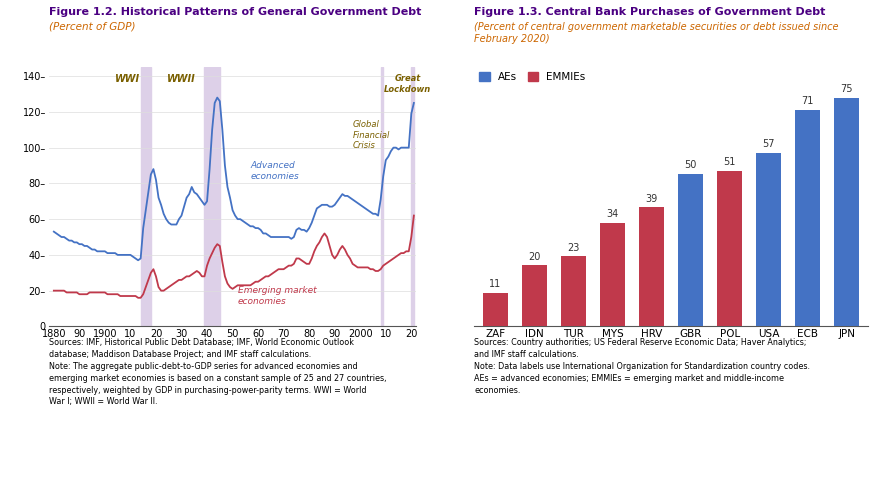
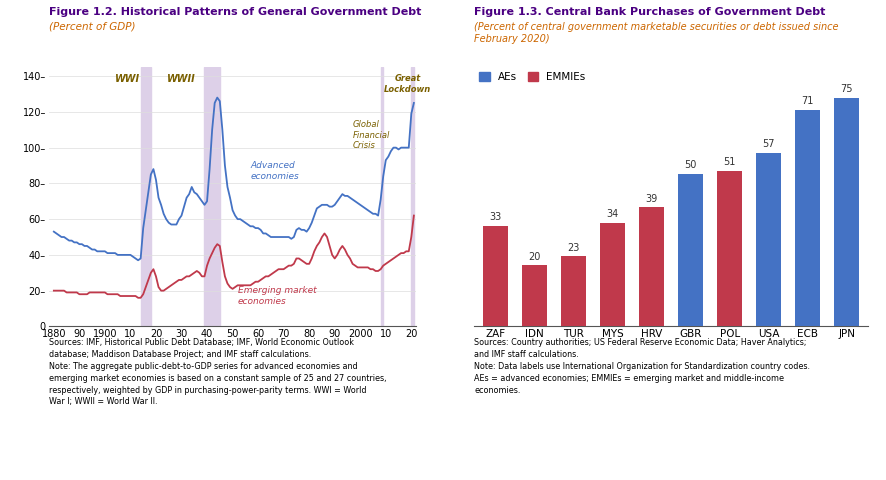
ZAF: 11 -> 33
